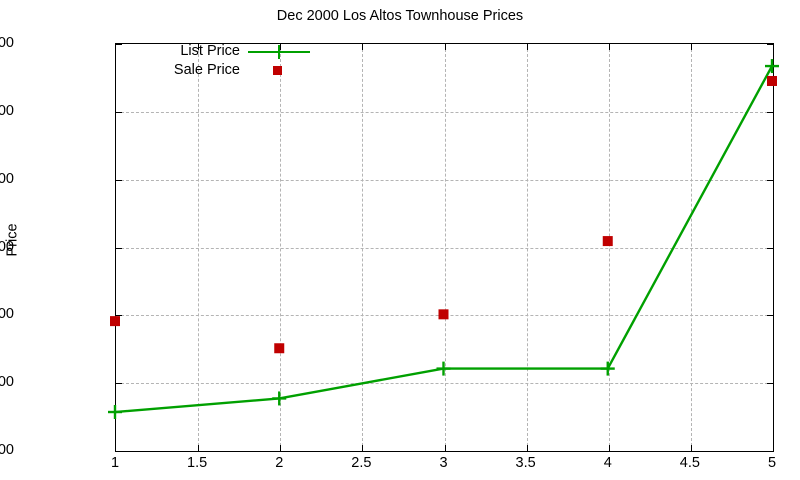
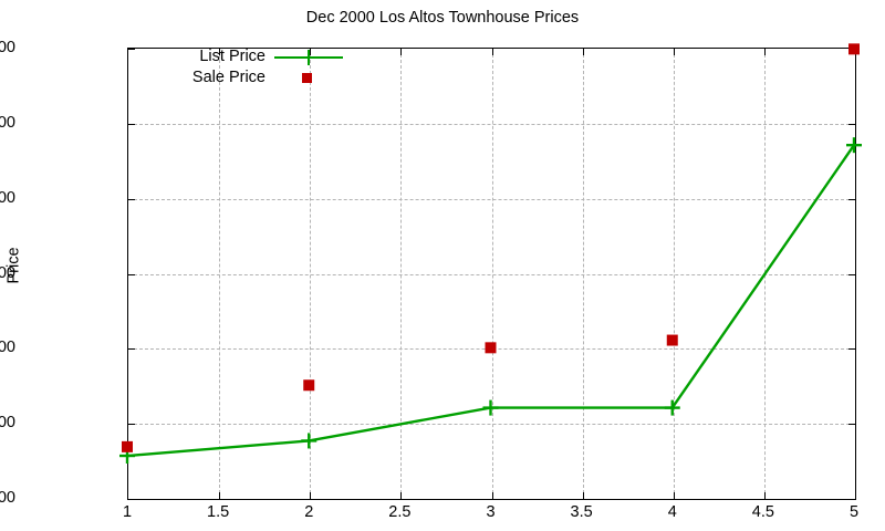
Sale Price/1: 645000 -> 584000
Sale Price/4: 704000 -> 655000
List Price/5: 833000 -> 785000
Sale Price/5: 822000 -> 849000
